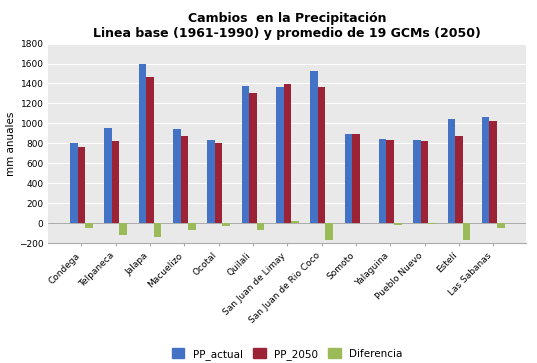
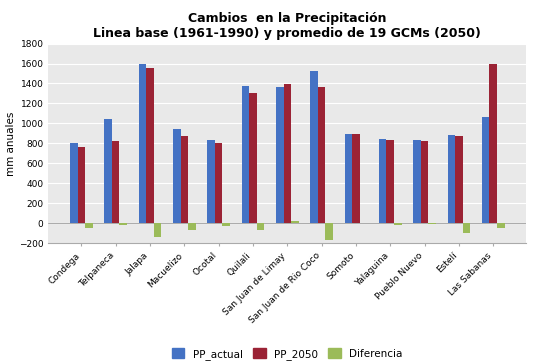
PP_actual/Telpaneca: 950 -> 1040
Diferencia/Telpaneca: -120 -> -20
PP_2050/Jalapa: 1460 -> 1560
PP_actual/Estelí: 1040 -> 880
Diferencia/Estelí: -170 -> -100
PP_2050/Las Sabanas: 1020 -> 1600
